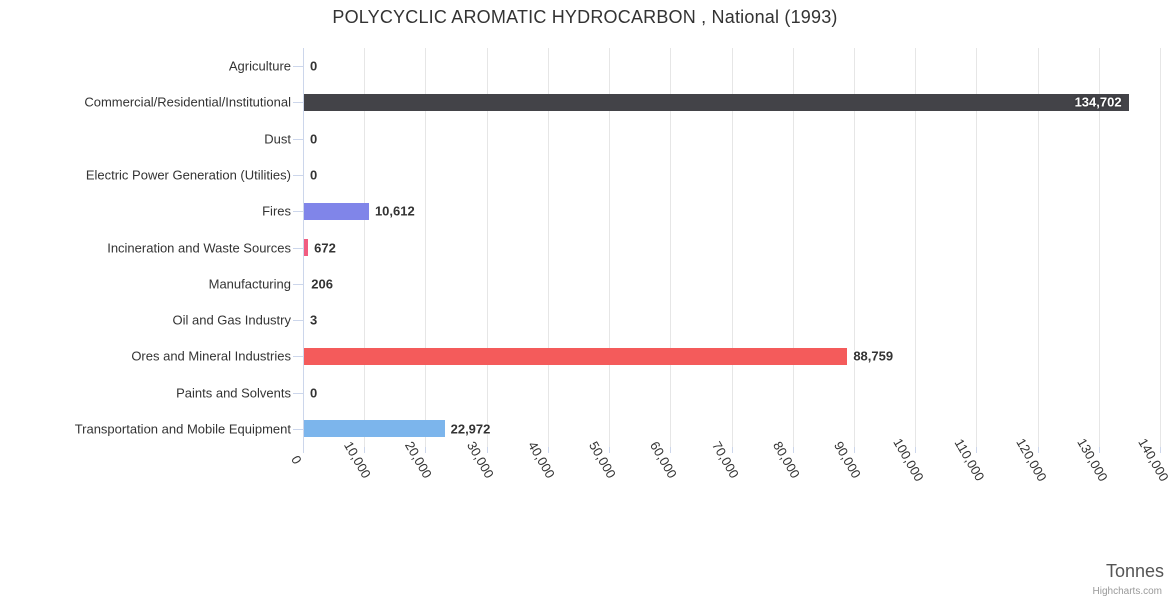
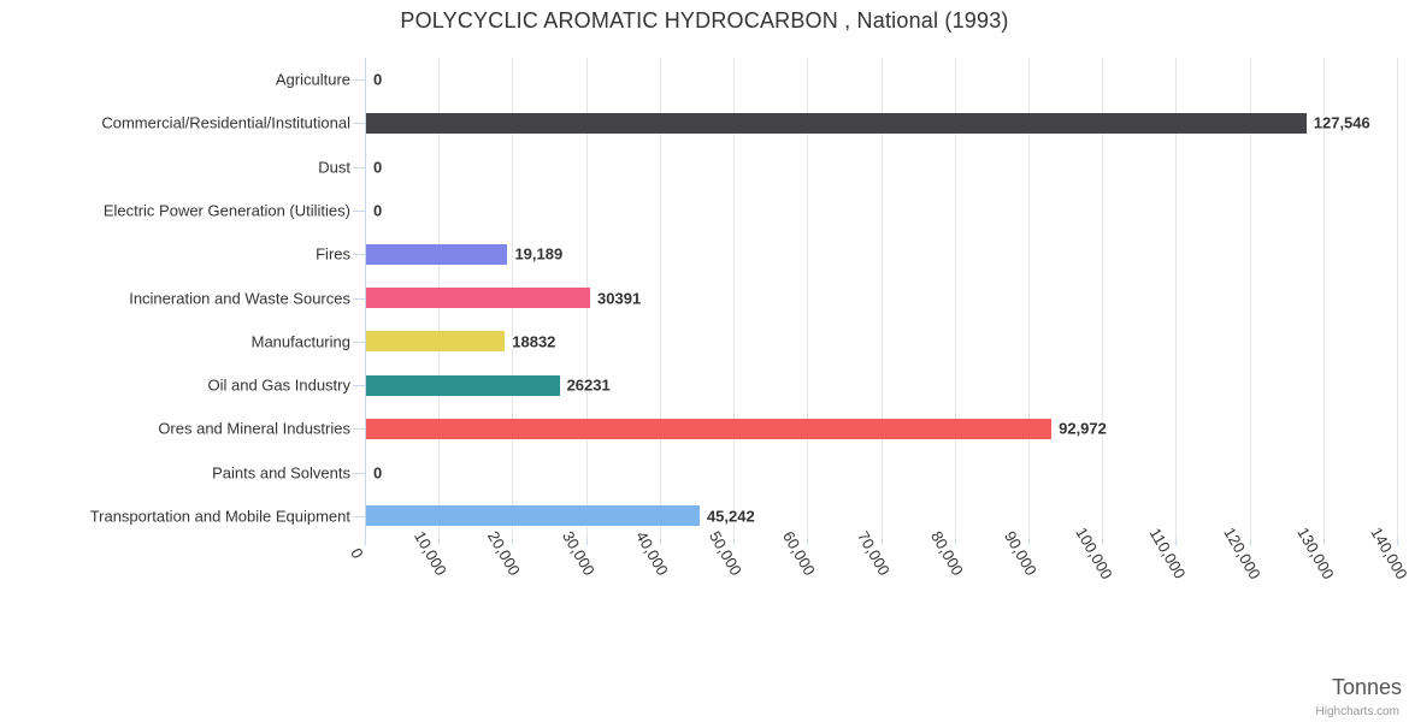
Commercial/Residential/Institutional: 134,702 -> 127,546
Fires: 10,612 -> 19,189
Incineration and Waste Sources: 672 -> 30391
Manufacturing: 206 -> 18832
Oil and Gas Industry: 3 -> 26231
Ores and Mineral Industries: 88,759 -> 92,972
Transportation and Mobile Equipment: 22,972 -> 45,242
